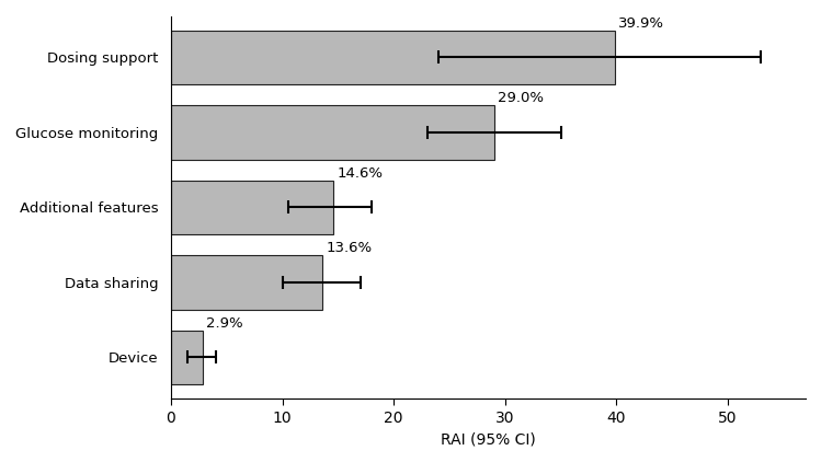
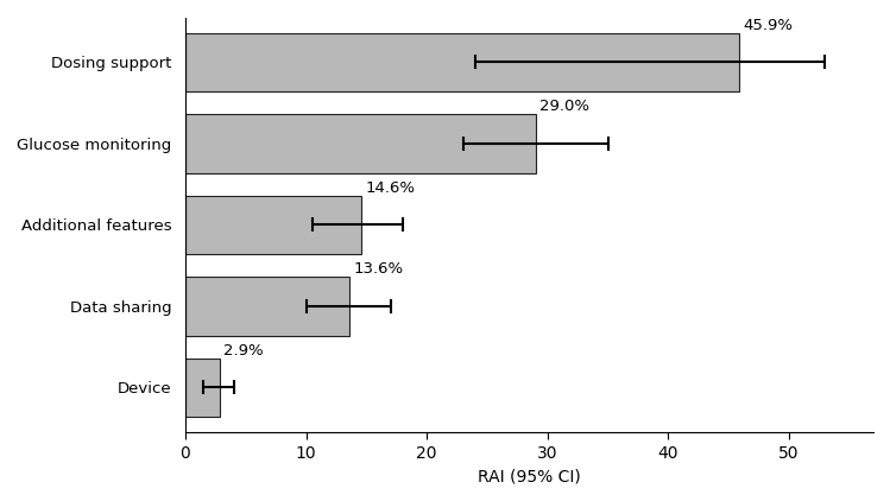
Dosing support: 39.9% -> 45.9%
